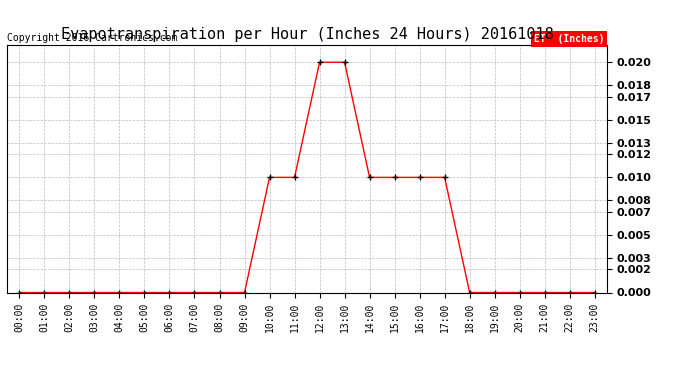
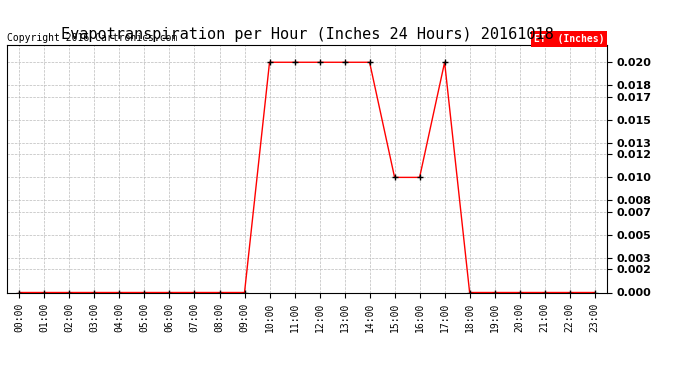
10:00: 0.01 -> 0.02
11:00: 0.01 -> 0.02
14:00: 0.01 -> 0.02
17:00: 0.01 -> 0.02
